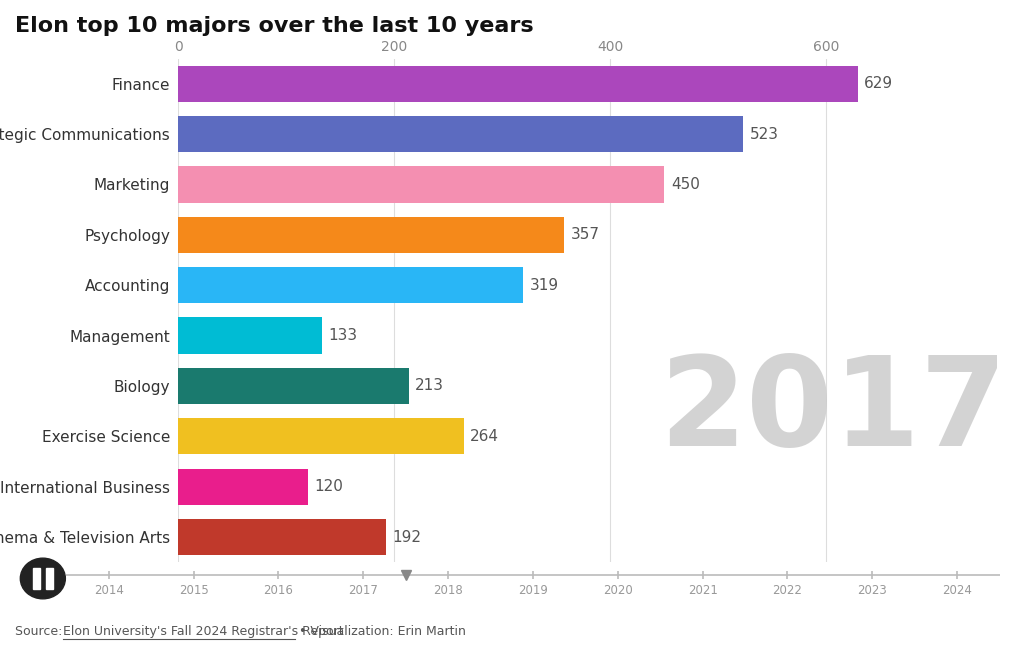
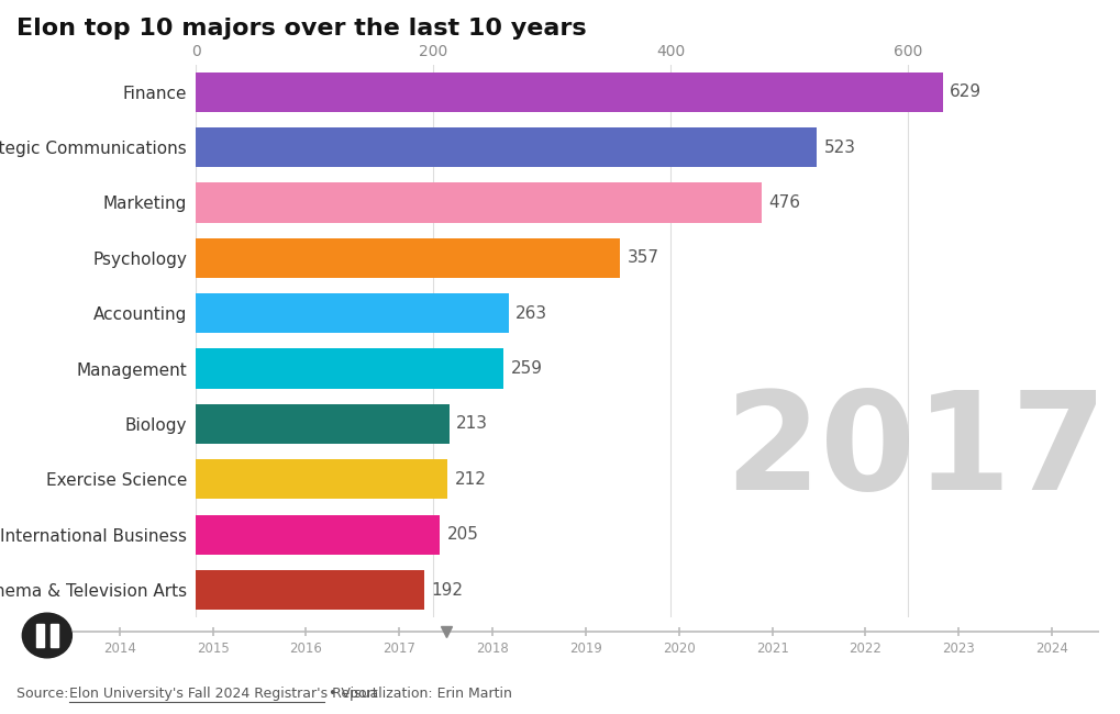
Marketing: 450 -> 476
Accounting: 319 -> 263
Management: 133 -> 259
Exercise Science: 264 -> 212
International Business: 120 -> 205
